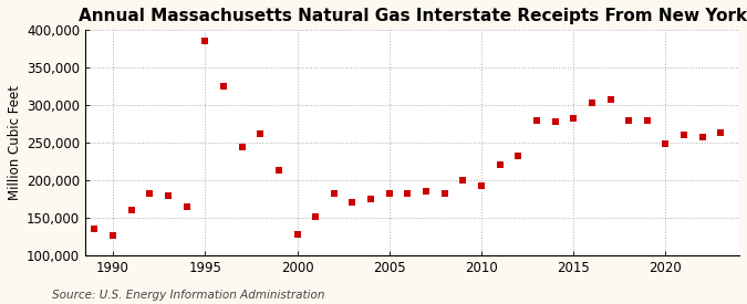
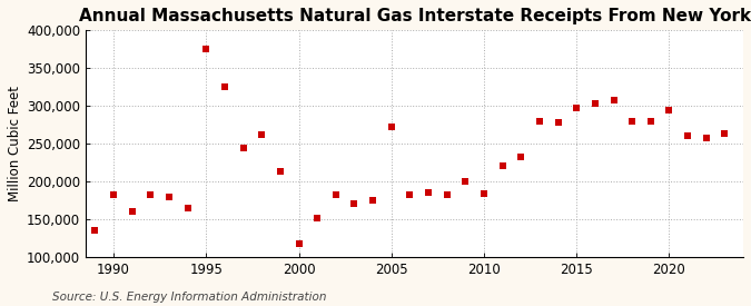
1990: 127,000 -> 182,000
1995: 385,000 -> 376,000
2000: 128,000 -> 118,000
2005: 183,000 -> 272,000
2010: 193,000 -> 184,000
2015: 283,000 -> 298,000
2020: 249,000 -> 294,000
